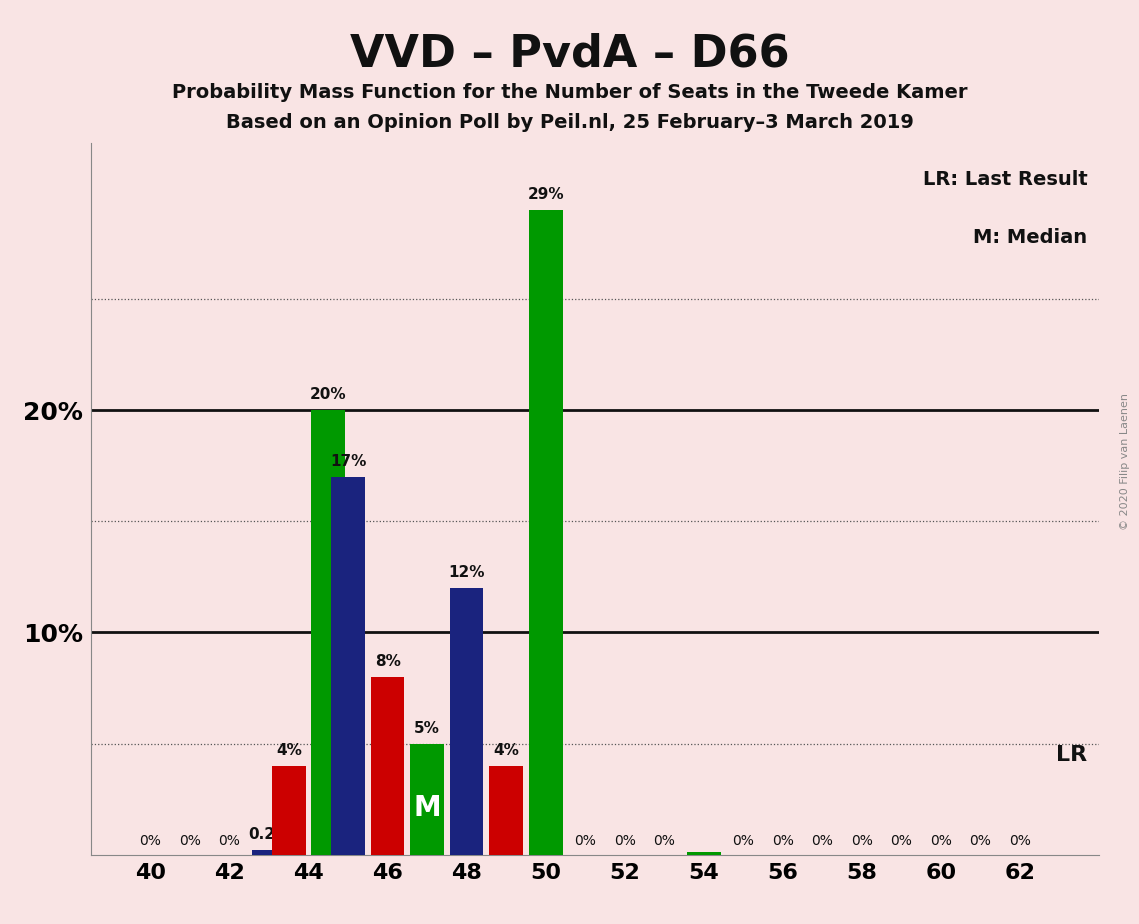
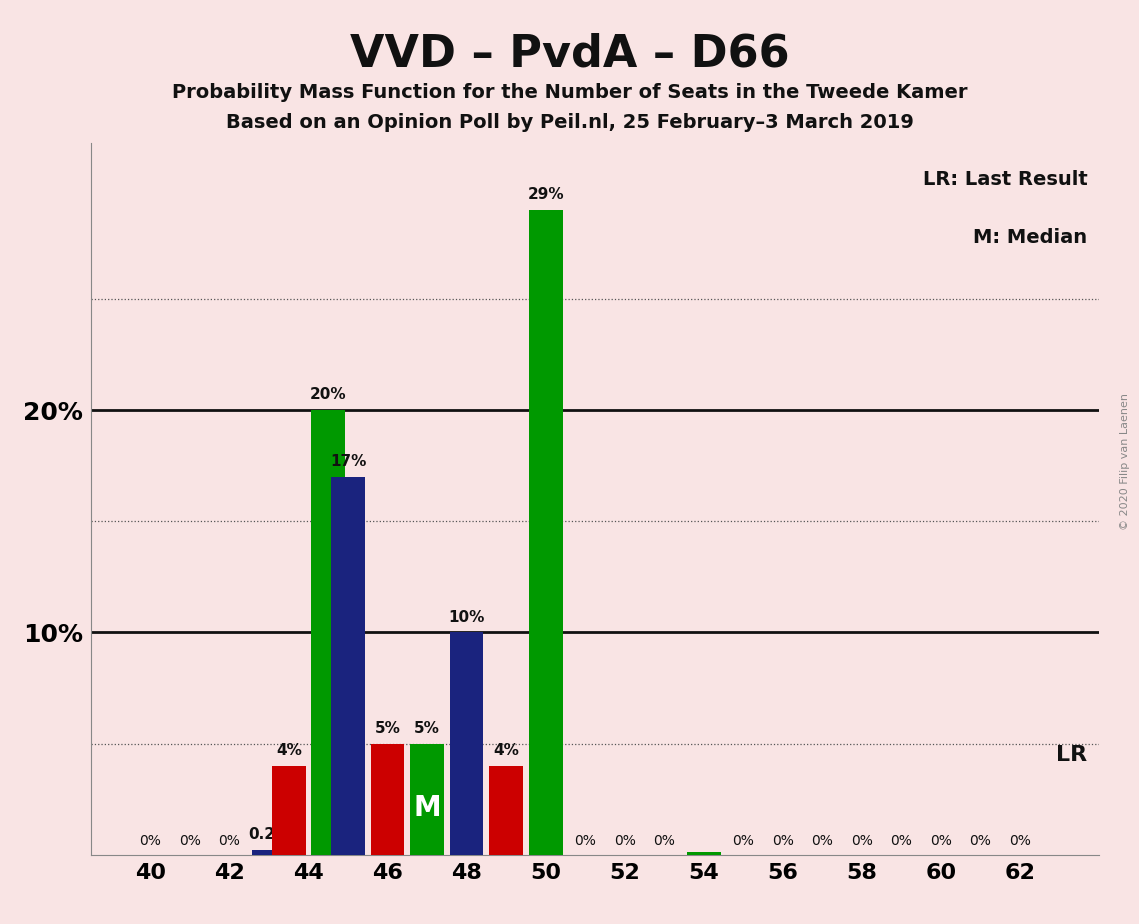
46: 8% -> 5%
48: 12% -> 10%
